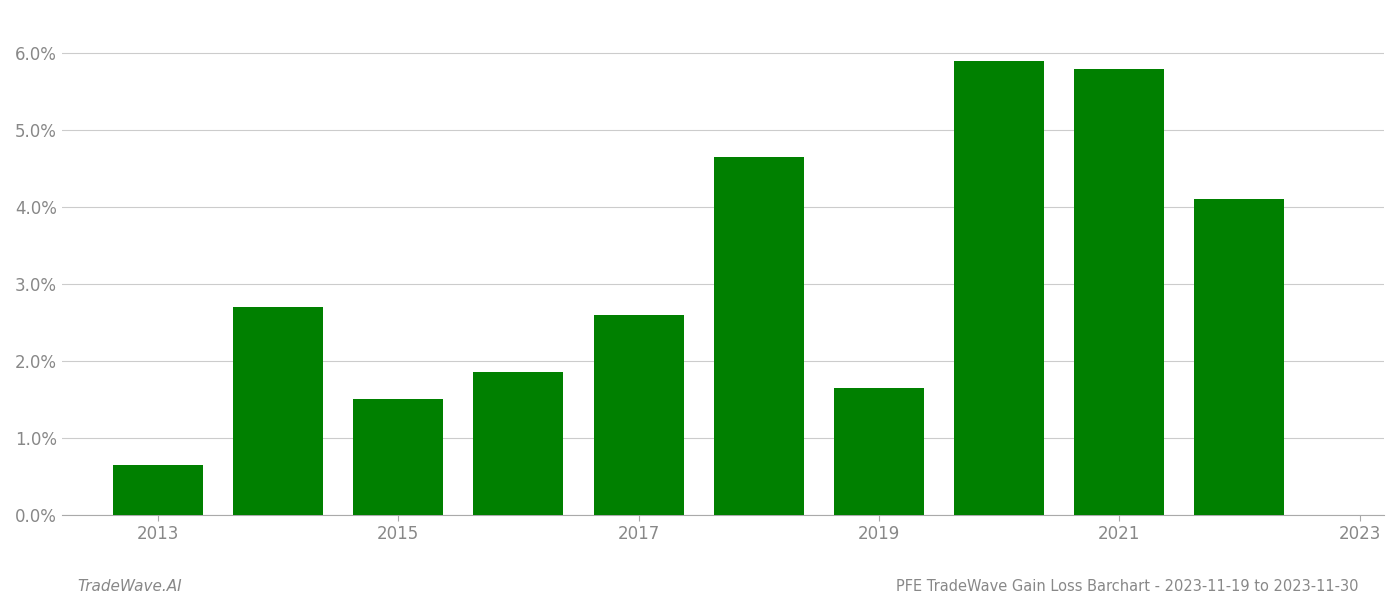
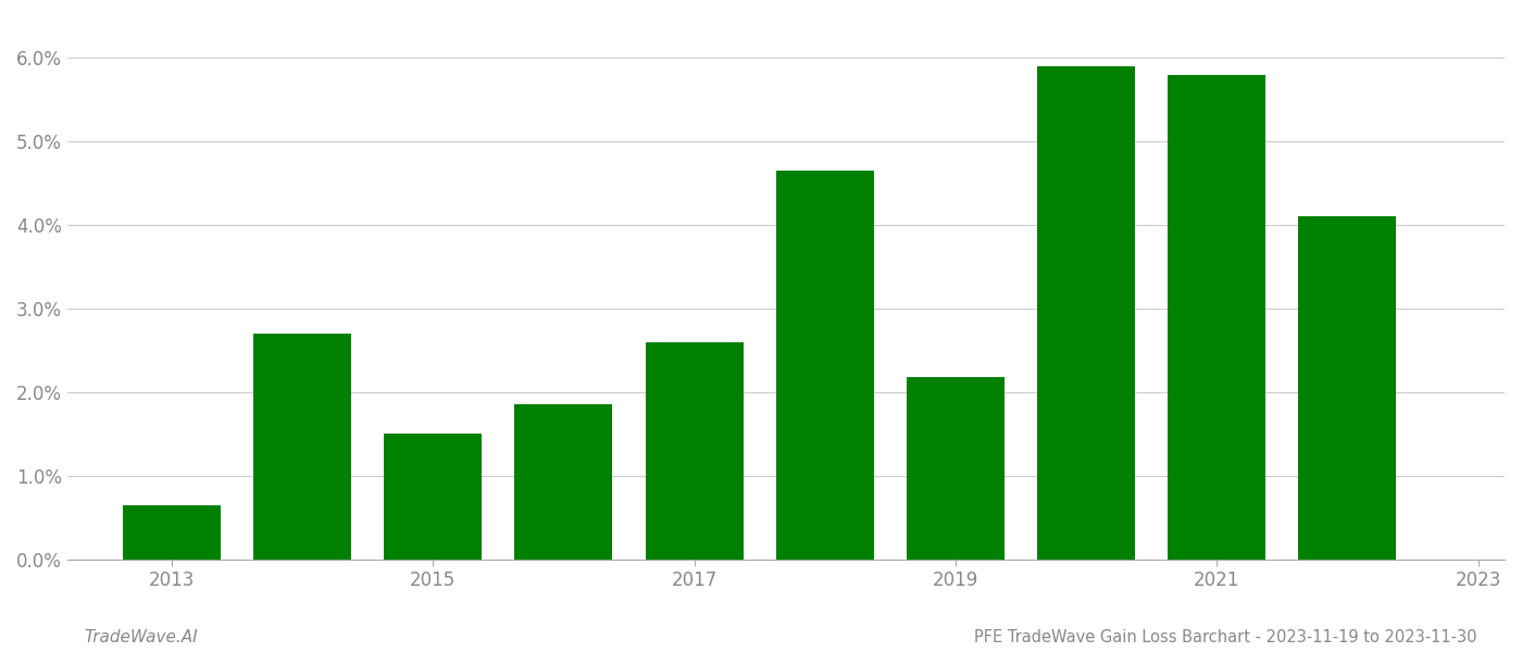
2019: 1.65% -> 2.18%
